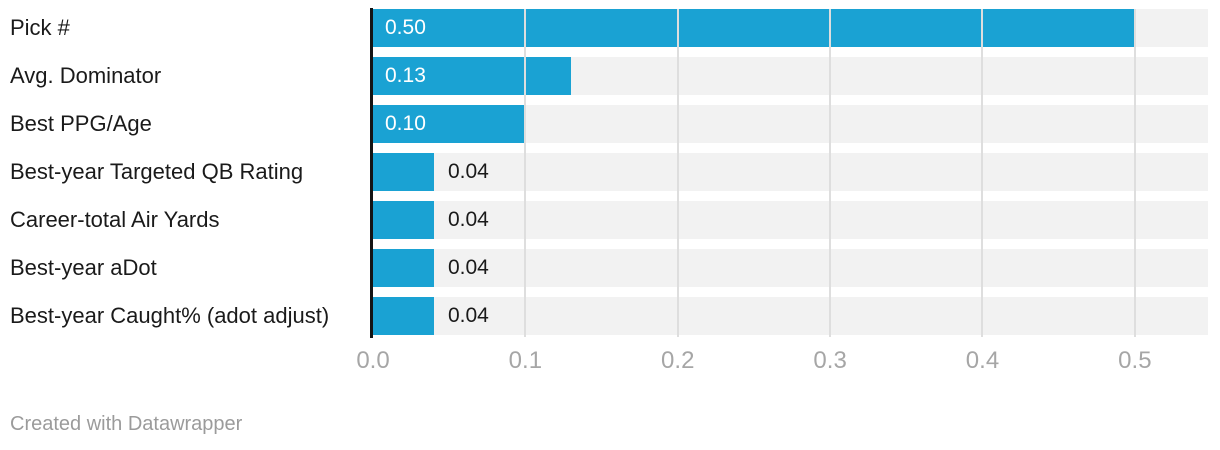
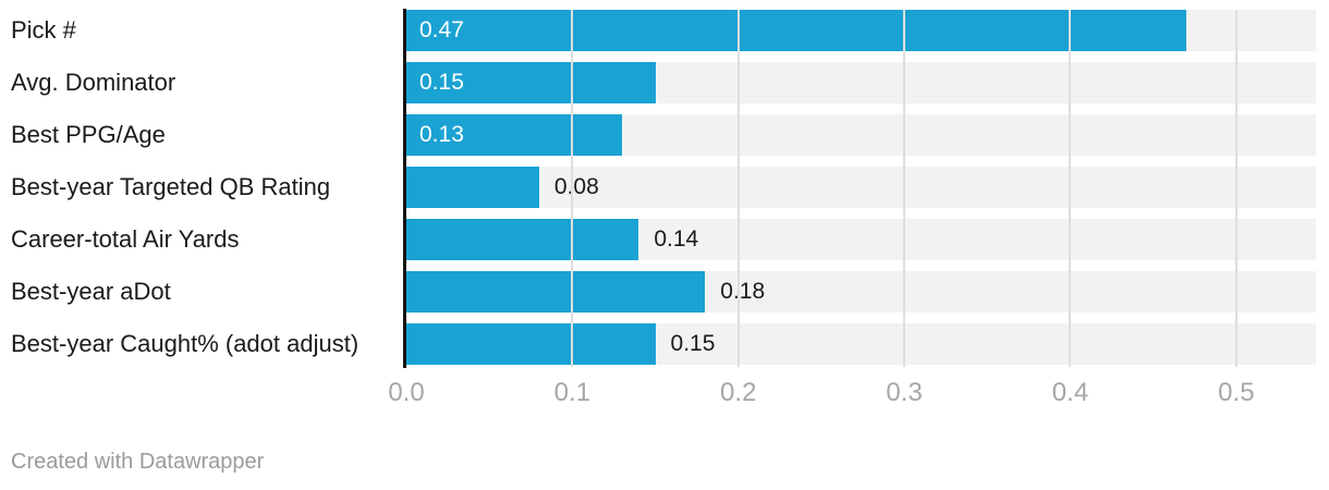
Pick #: 0.50 -> 0.47
Avg. Dominator: 0.13 -> 0.15
Best PPG/Age: 0.10 -> 0.13
Best-year Targeted QB Rating: 0.04 -> 0.08
Career-total Air Yards: 0.04 -> 0.14
Best-year aDot: 0.04 -> 0.18
Best-year Caught% (adot adjust): 0.04 -> 0.15
